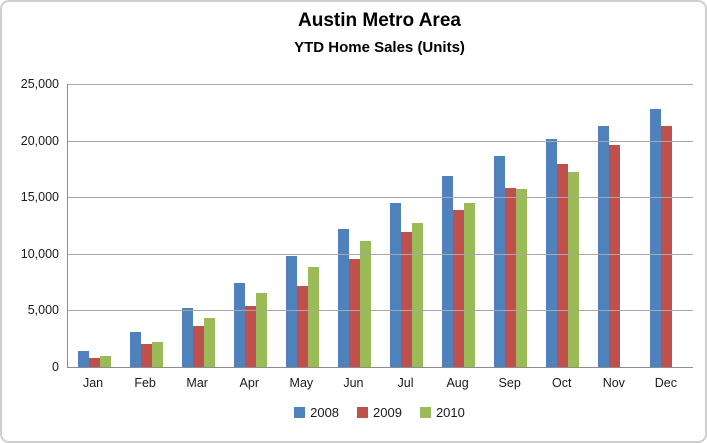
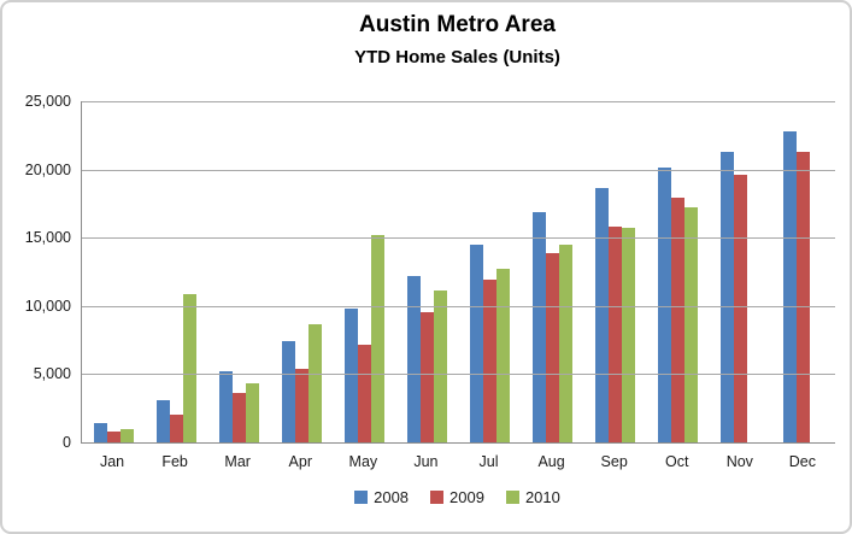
2010/Feb: 2200 -> 10900
2010/Apr: 6500 -> 8700
2010/May: 8800 -> 15200
